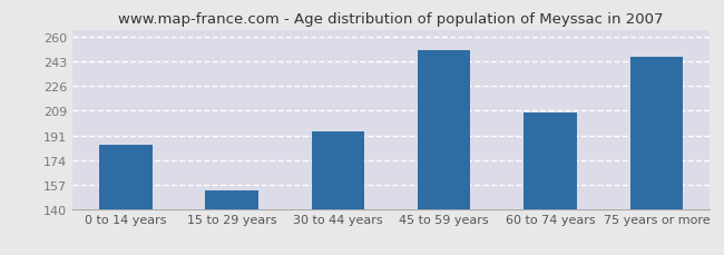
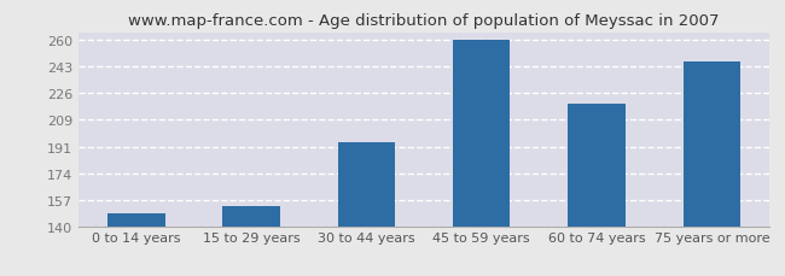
0 to 14 years: 185 -> 148
45 to 59 years: 251 -> 260
60 to 74 years: 207 -> 219
